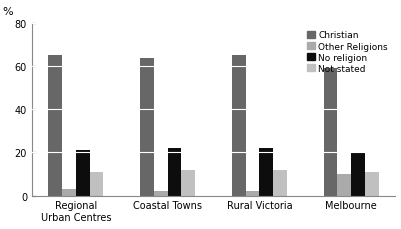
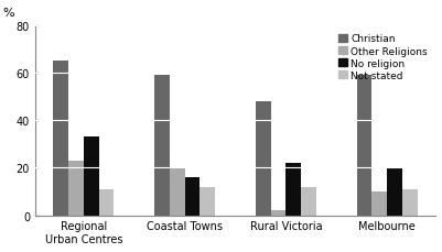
Other Religions/Regional Urban Centres: 3 -> 23
No religion/Regional Urban Centres: 21 -> 33
Christian/Coastal Towns: 64 -> 59
Other Religions/Coastal Towns: 2 -> 20
No religion/Coastal Towns: 22 -> 16
Christian/Rural Victoria: 65 -> 48
